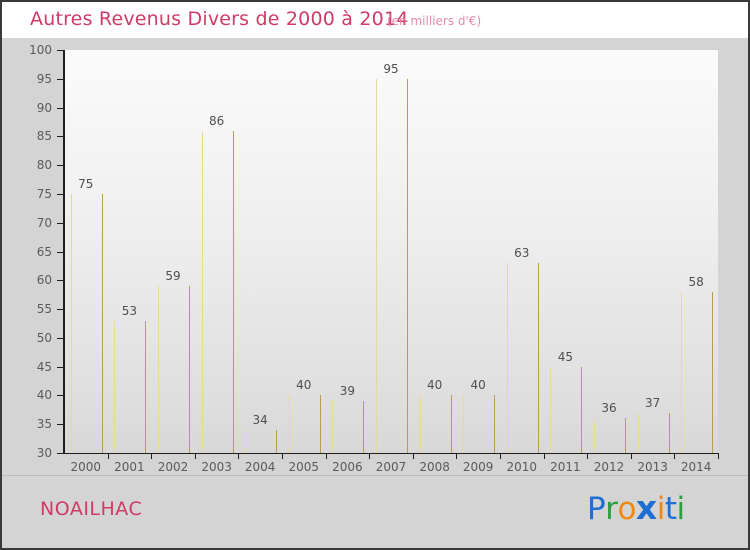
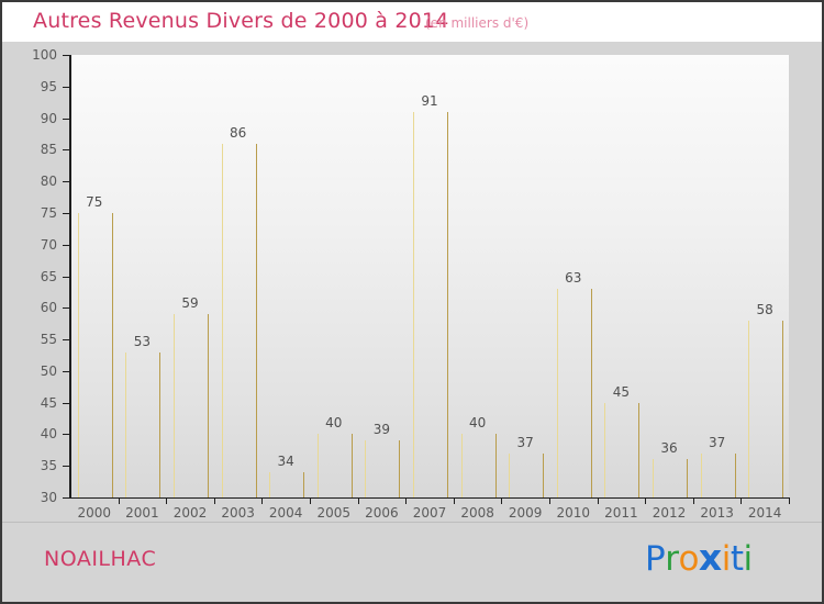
2007: 95 -> 91
2009: 40 -> 37
